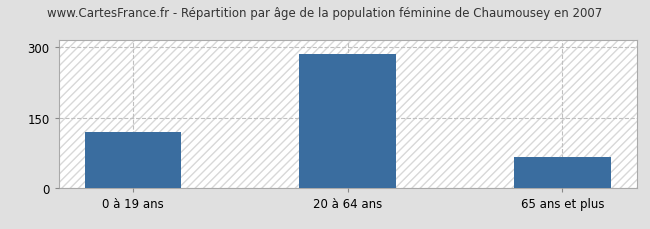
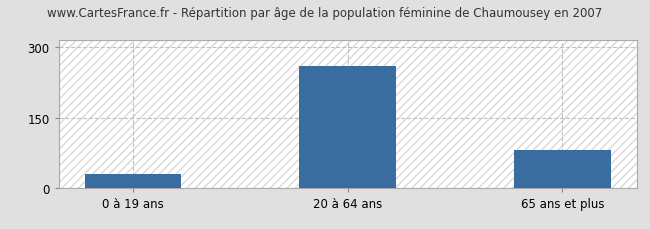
0 à 19 ans: 120 -> 30
20 à 64 ans: 285 -> 260
65 ans et plus: 65 -> 80
